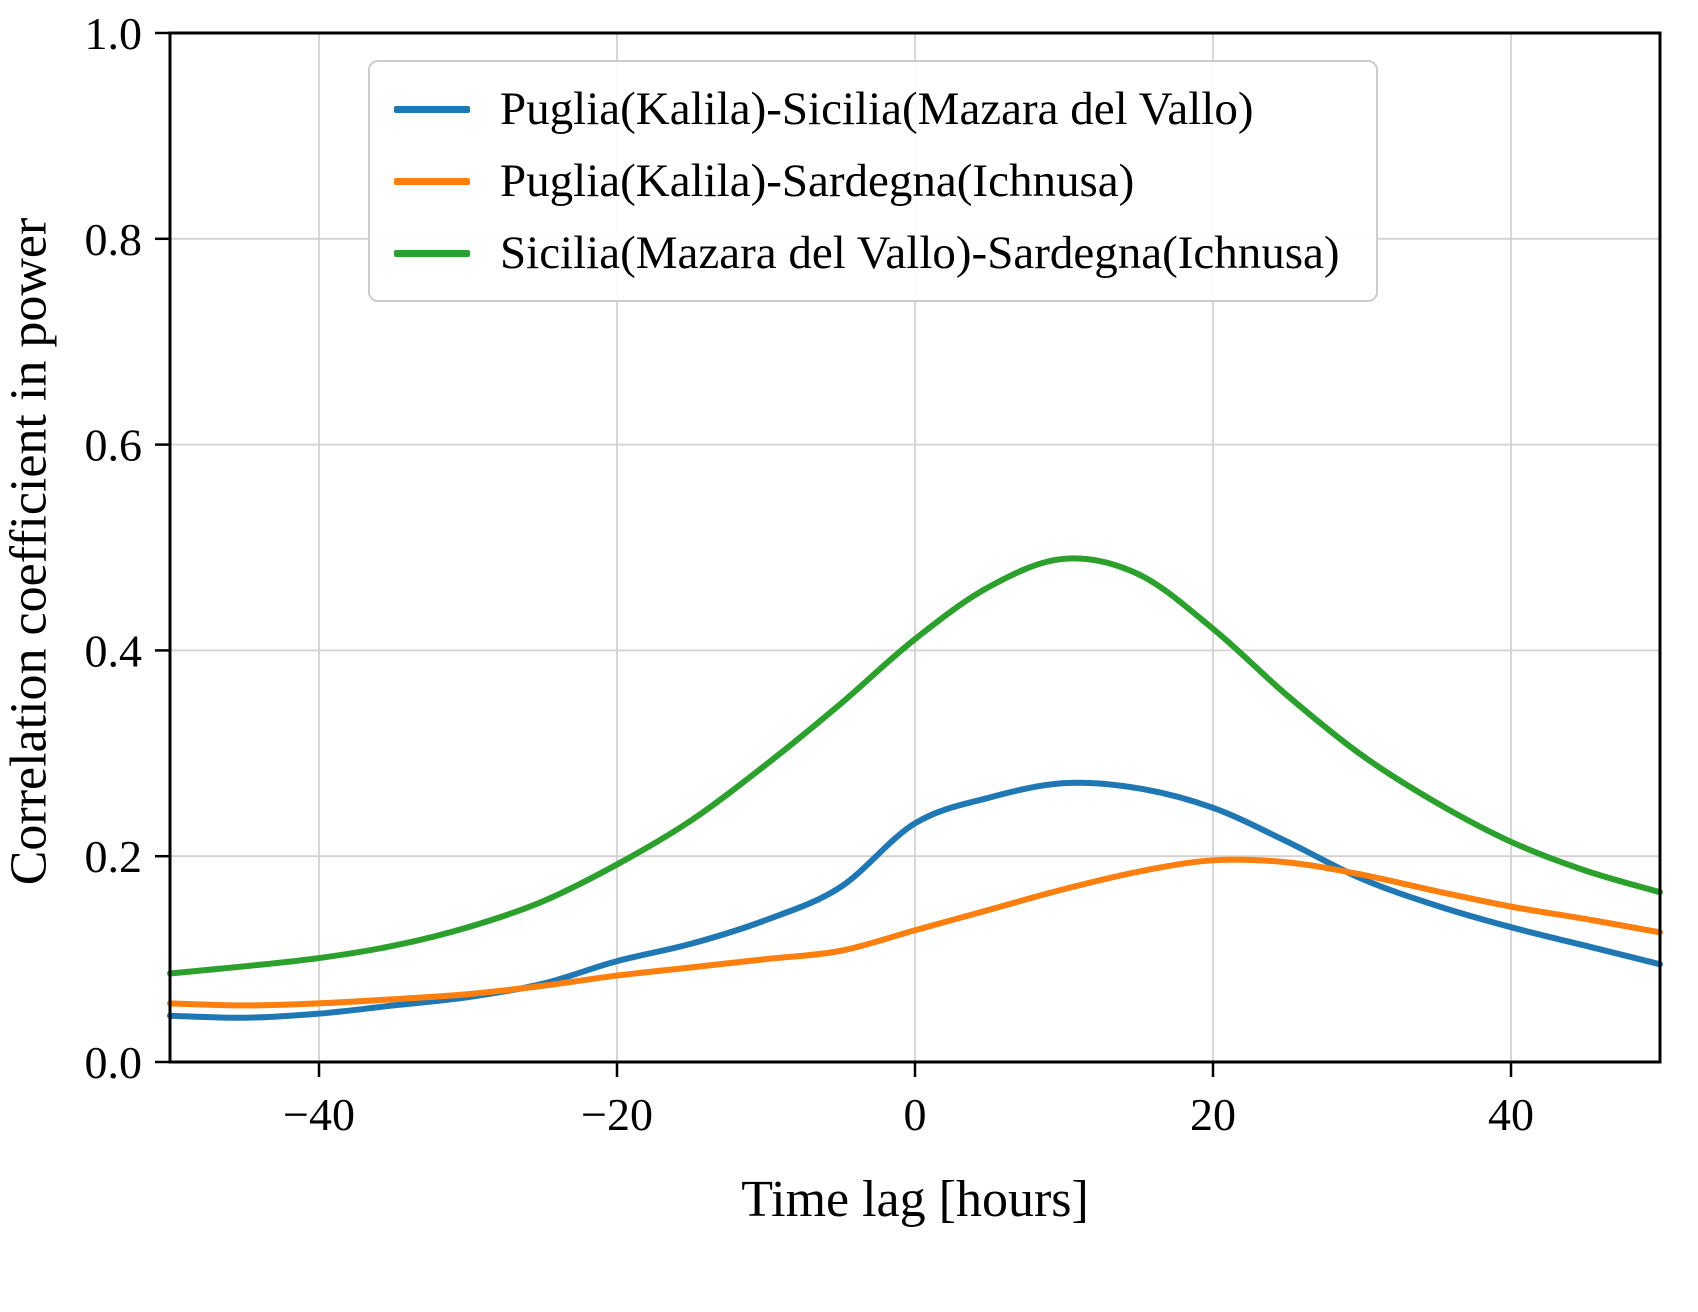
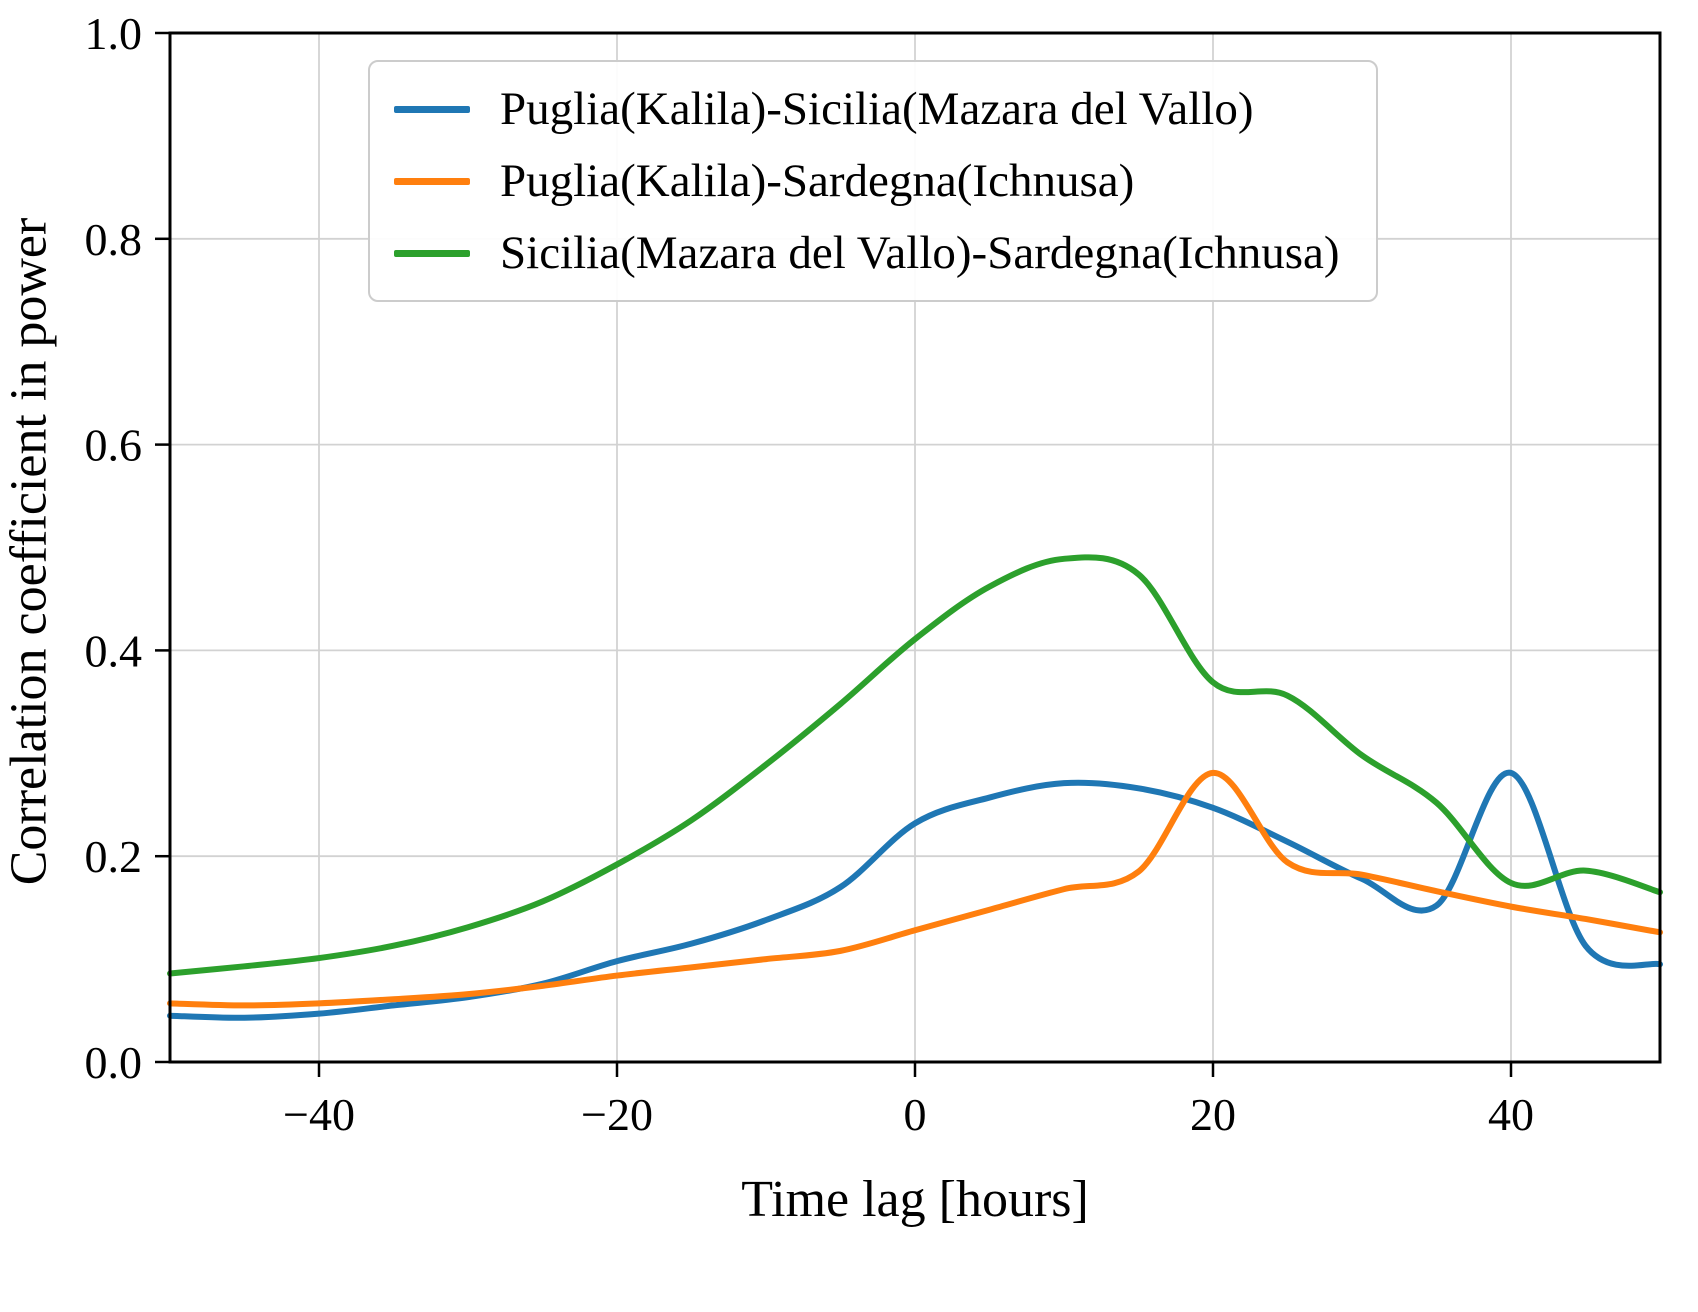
Puglia(Kalila)-Sardegna(Ichnusa)/20: 0.196 -> 0.281
Sicilia(Mazara del Vallo)-Sardegna(Ichnusa)/20: 0.421 -> 0.369
Puglia(Kalila)-Sicilia(Mazara del Vallo)/40: 0.131 -> 0.281
Sicilia(Mazara del Vallo)-Sardegna(Ichnusa)/40: 0.214 -> 0.174
